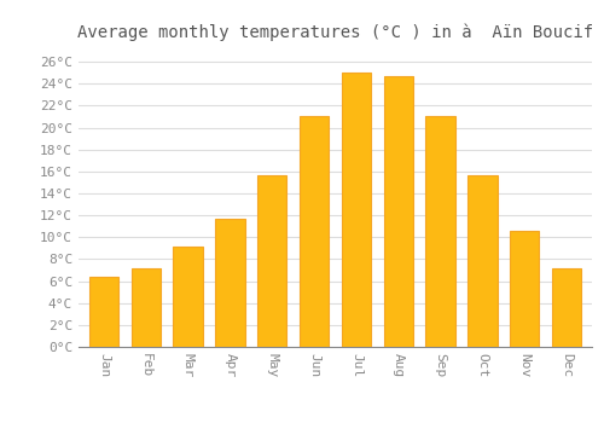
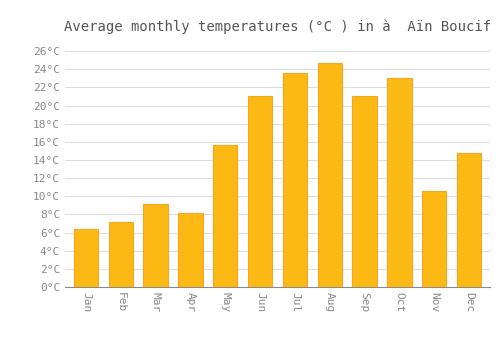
Apr: 11.7°C -> 8.2°C
Jul: 25.0°C -> 23.6°C
Oct: 15.6°C -> 23.0°C
Dec: 7.2°C -> 14.8°C
